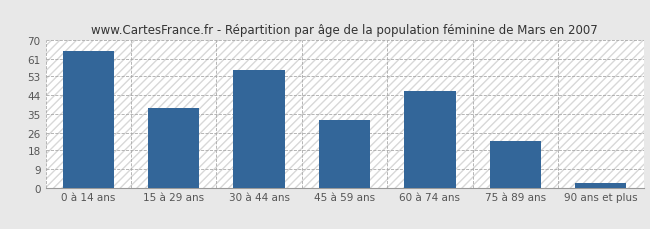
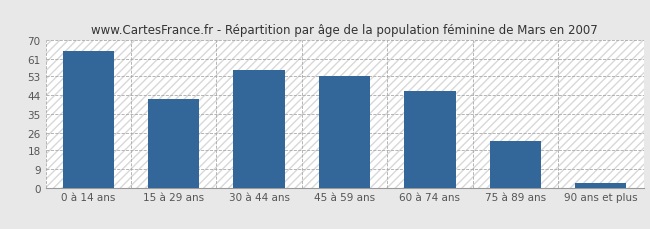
15 à 29 ans: 38 -> 42
45 à 59 ans: 32 -> 53
